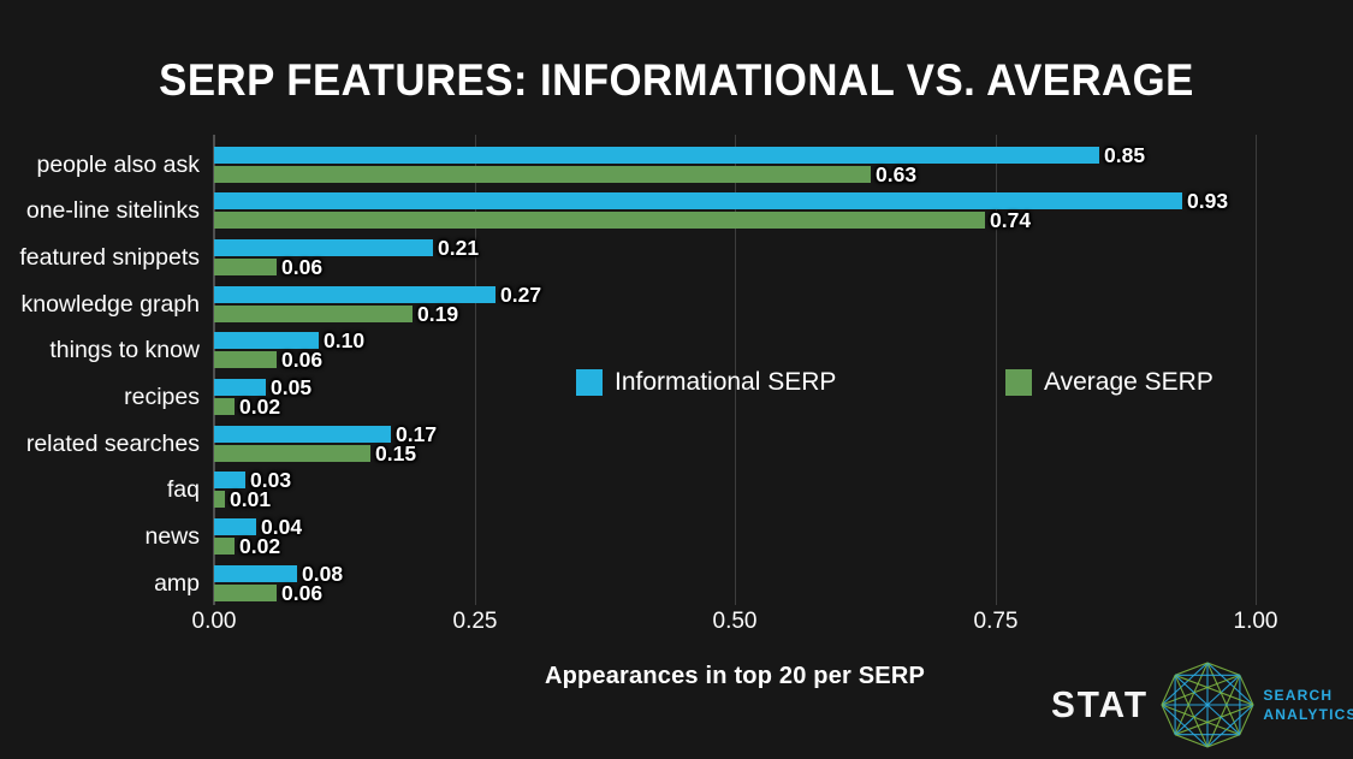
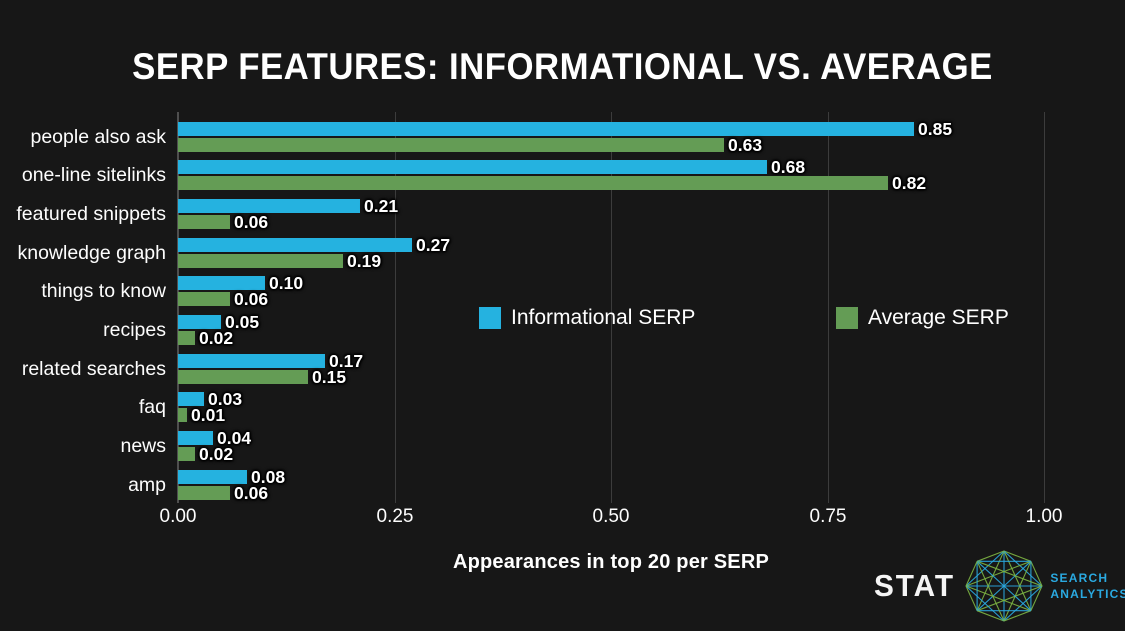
Informational SERP/one-line sitelinks: 0.93 -> 0.68
Average SERP/one-line sitelinks: 0.74 -> 0.82
